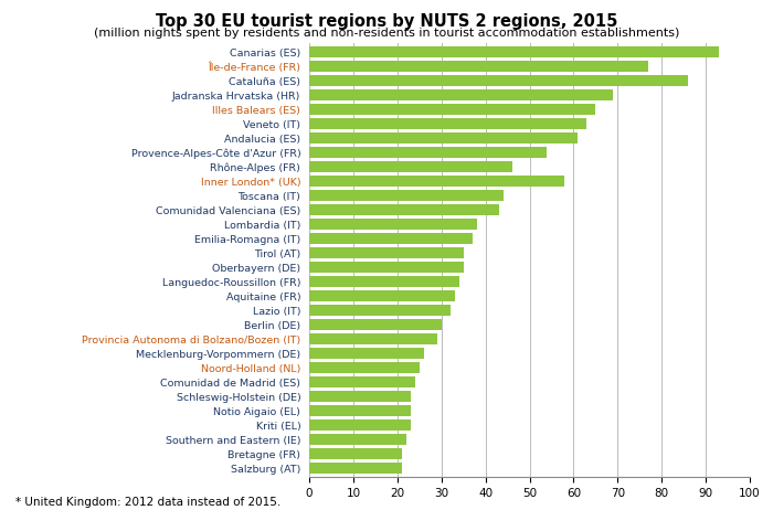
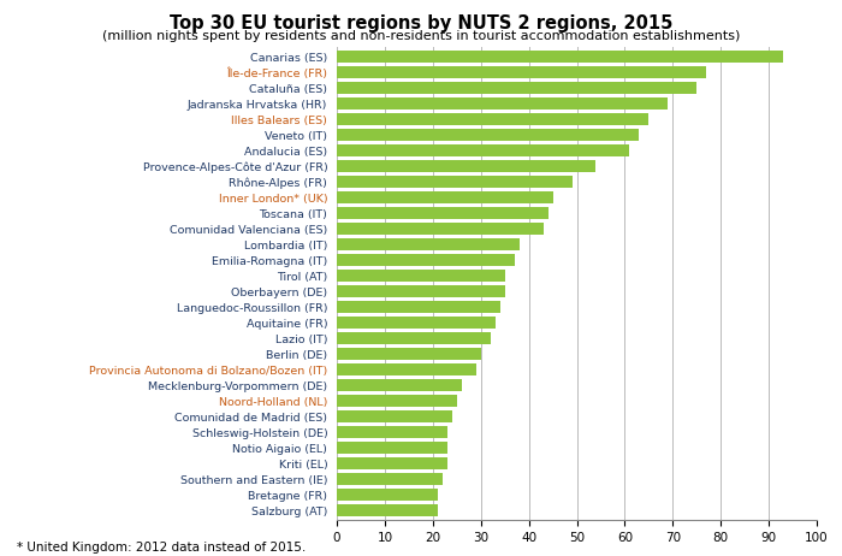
Cataluña (ES): 86 -> 75
Rhône-Alpes (FR): 46 -> 49
Inner London* (UK): 58 -> 45
